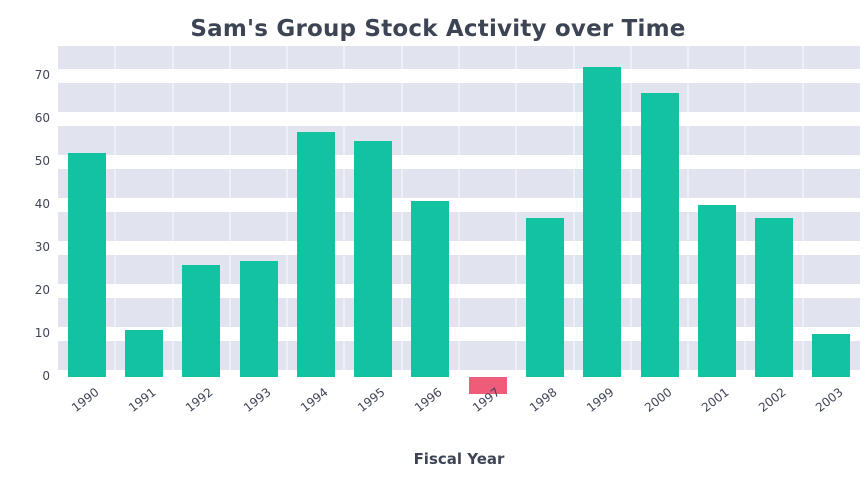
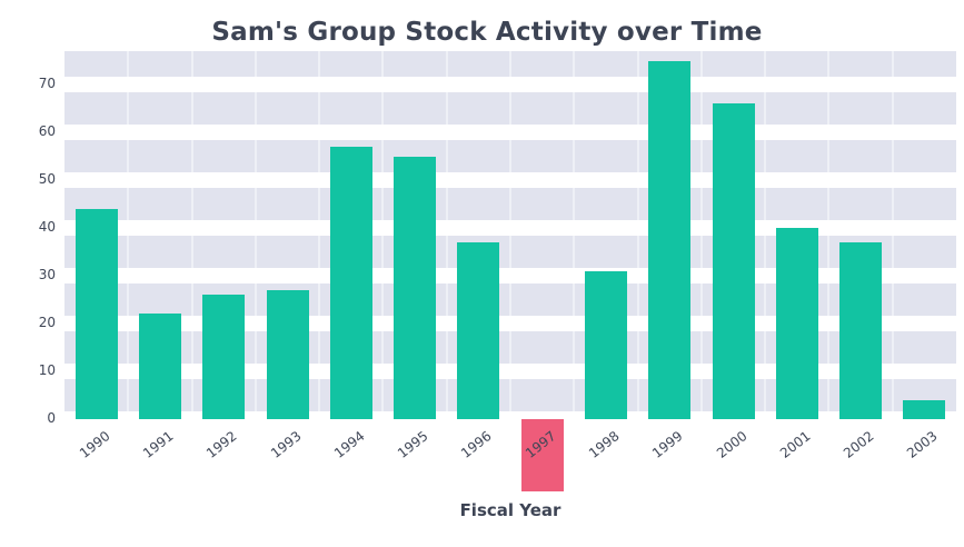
1990: 52 -> 44
1991: 11 -> 22
1996: 41 -> 37
1997: -4 -> -15
1998: 37 -> 31
1999: 72 -> 75
2003: 10 -> 4
